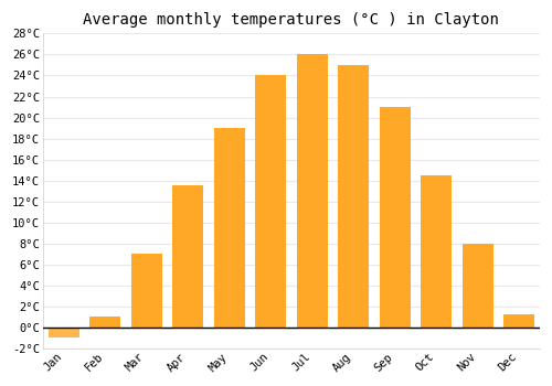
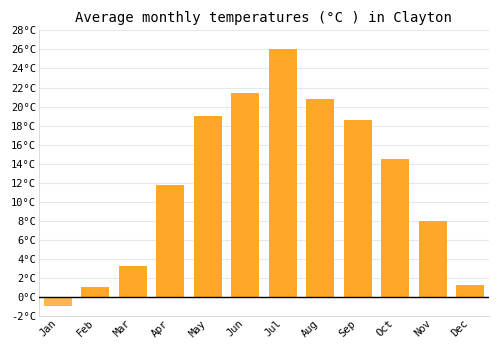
Mar: 7.0°C -> 3.2°C
Apr: 13.5°C -> 11.8°C
Jun: 24.0°C -> 21.4°C
Aug: 25.0°C -> 20.8°C
Sep: 21.0°C -> 18.6°C
